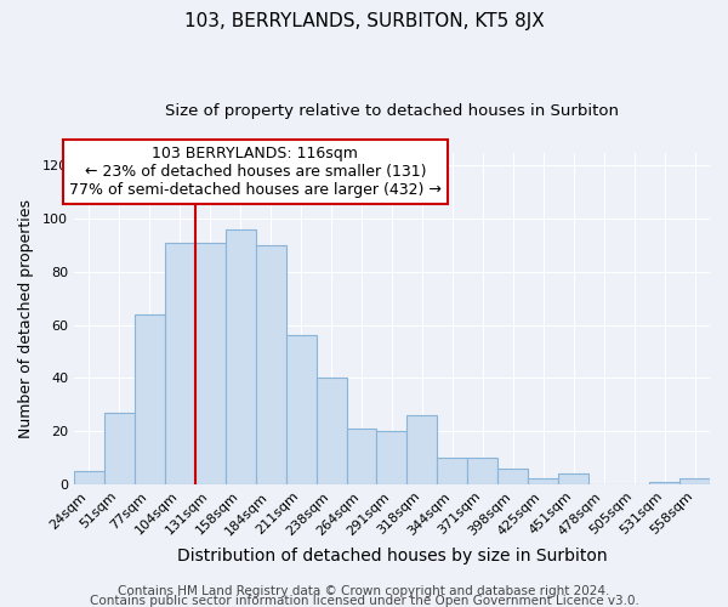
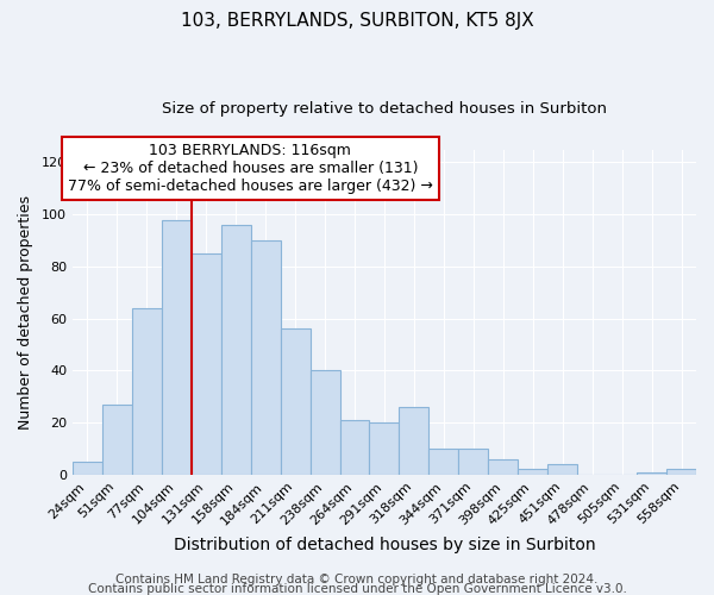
104sqm: 91 -> 98
131sqm: 91 -> 85
